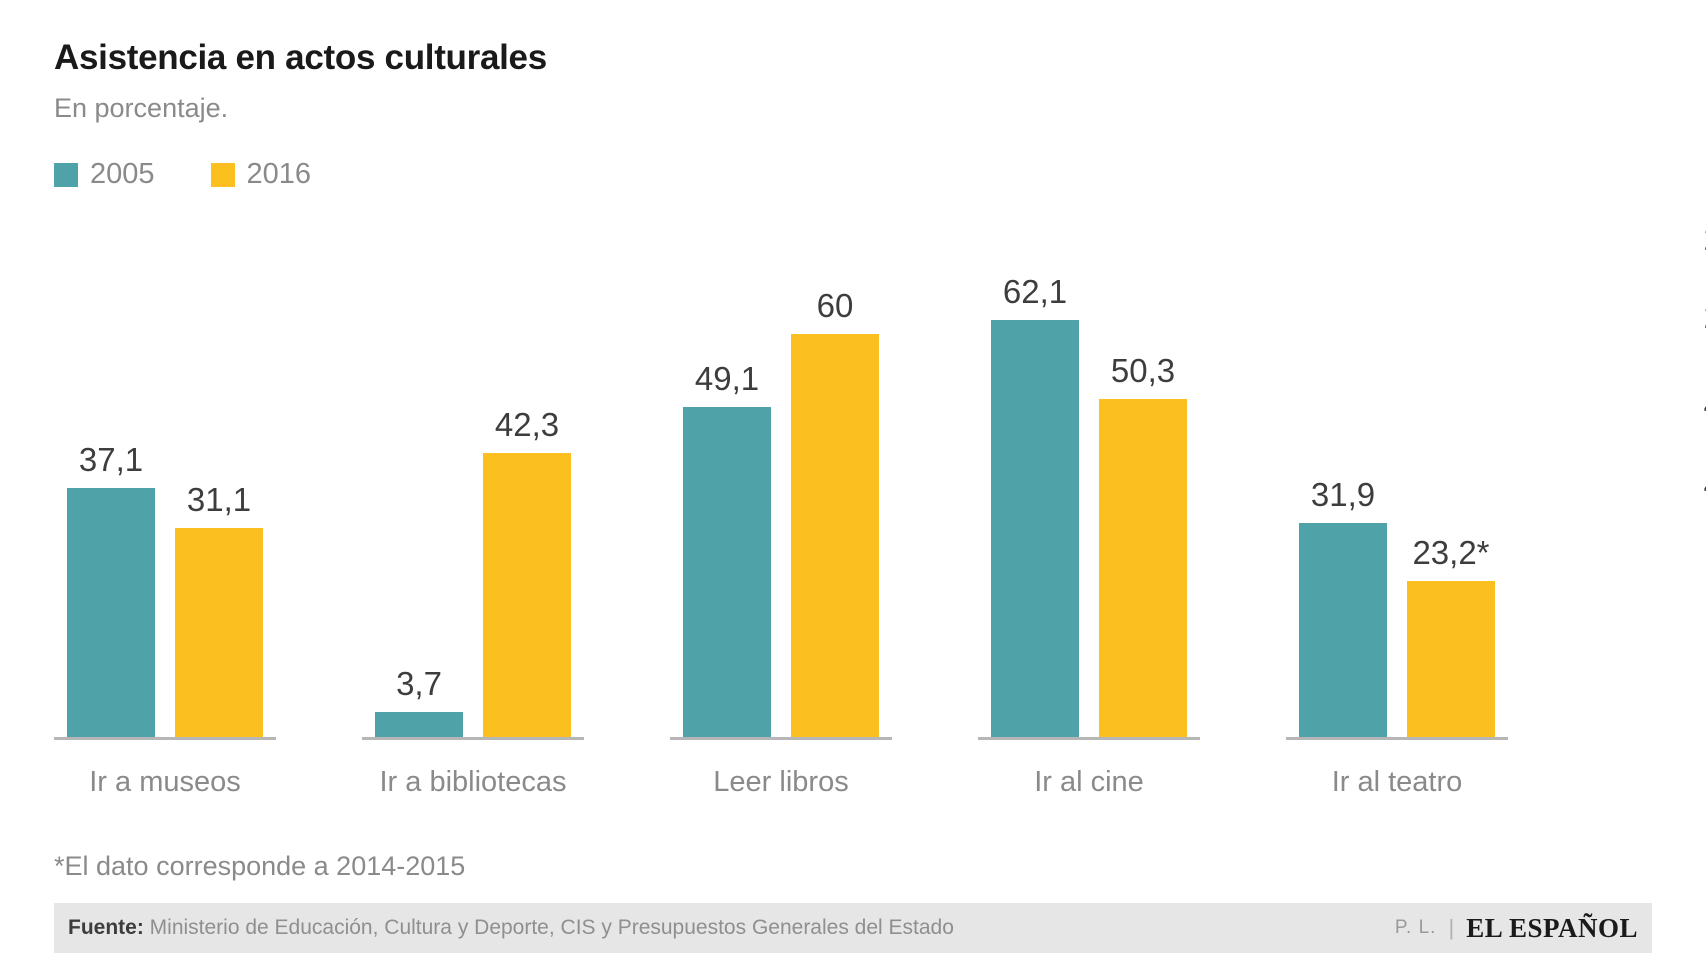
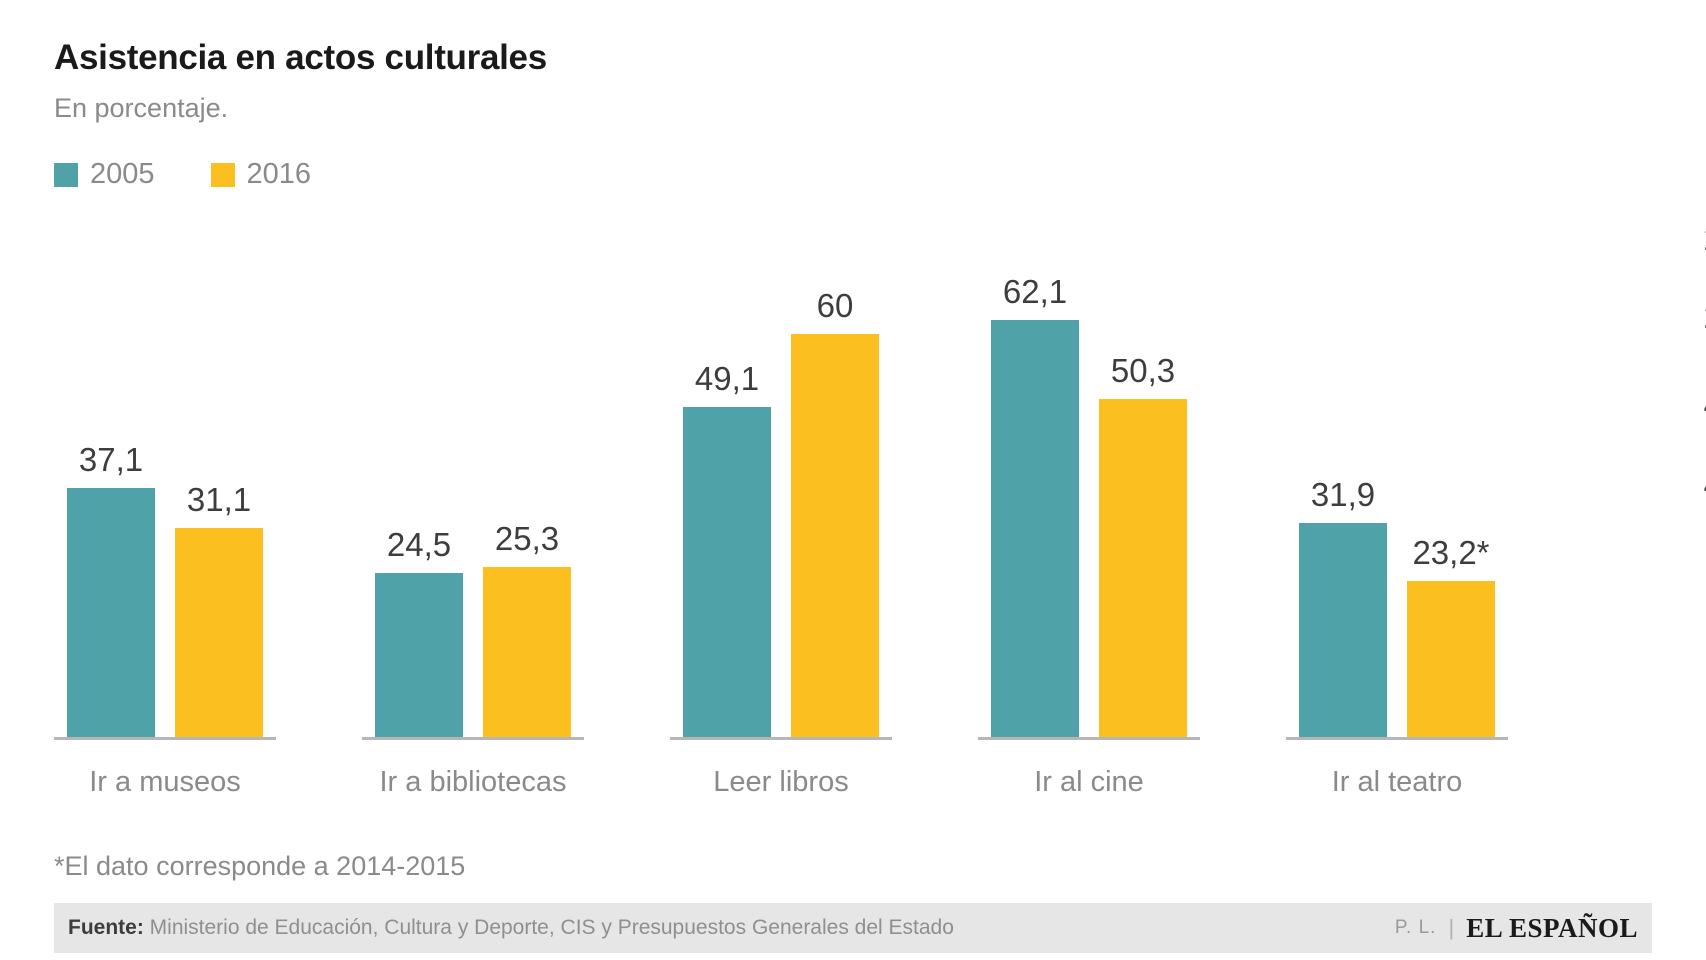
2005/Ir a bibliotecas: 3,7 -> 24,5
2016/Ir a bibliotecas: 42,3 -> 25,3
